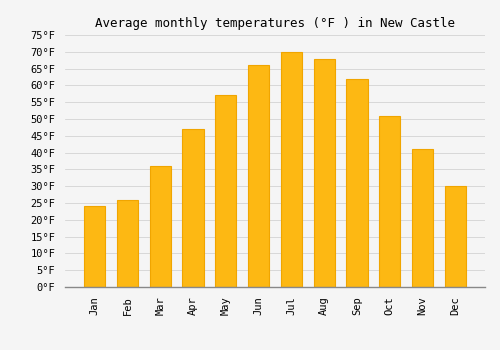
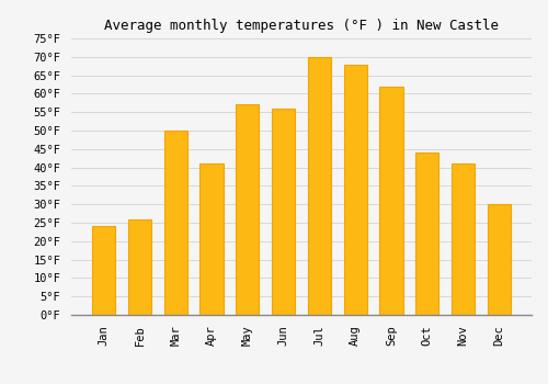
Mar: 36°F -> 50°F
Apr: 47°F -> 41°F
Jun: 66°F -> 56°F
Oct: 51°F -> 44°F
